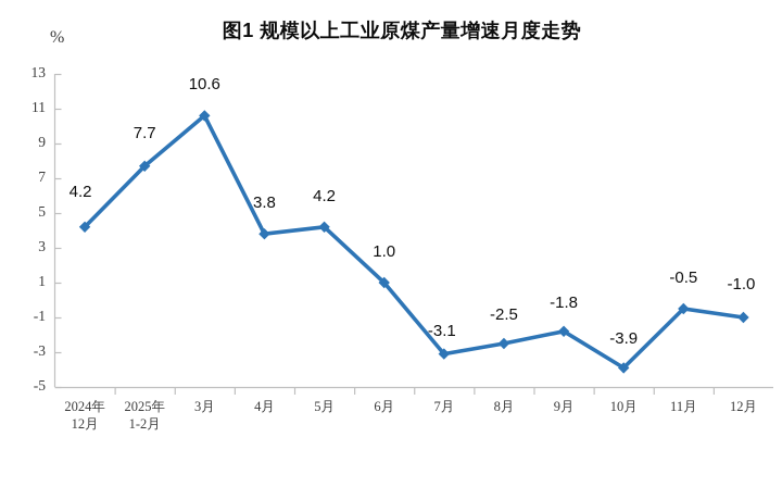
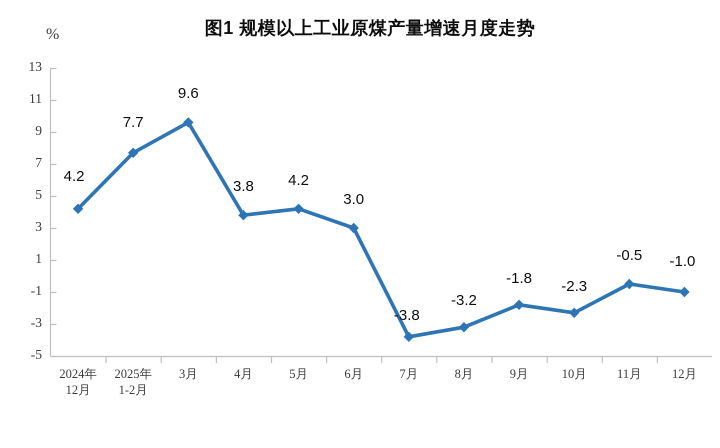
3月: 10.6 -> 9.6
6月: 1.0 -> 3.0
7月: -3.1 -> -3.8
8月: -2.5 -> -3.2
10月: -3.9 -> -2.3
